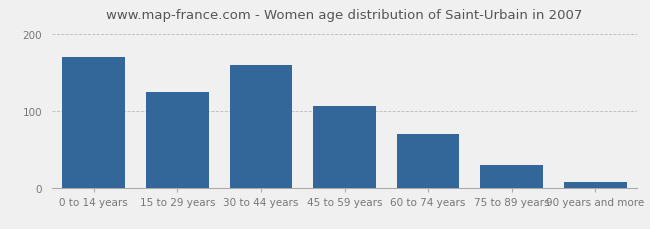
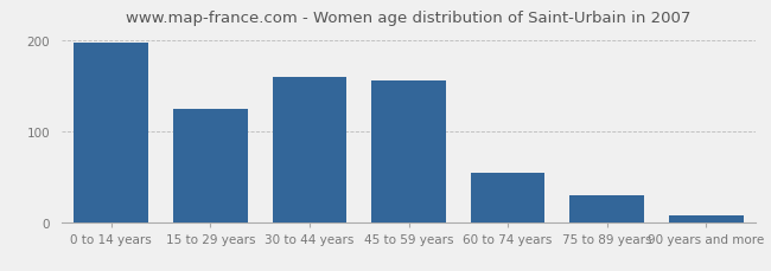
0 to 14 years: 170 -> 198
45 to 59 years: 107 -> 156
60 to 74 years: 70 -> 54
